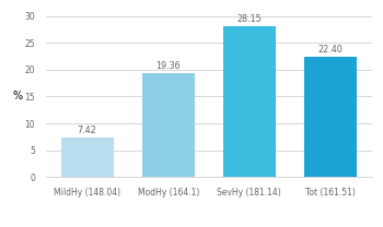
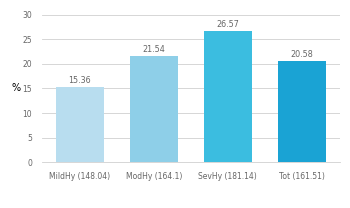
MildHy (148.04): 7.42 -> 15.36
ModHy (164.1): 19.36 -> 21.54
SevHy (181.14): 28.15 -> 26.57
Tot (161.51): 22.40 -> 20.58
